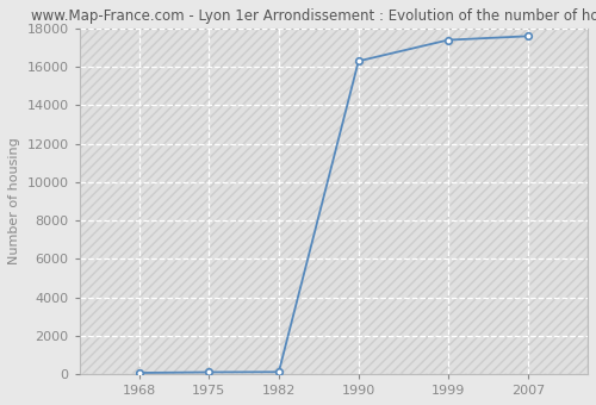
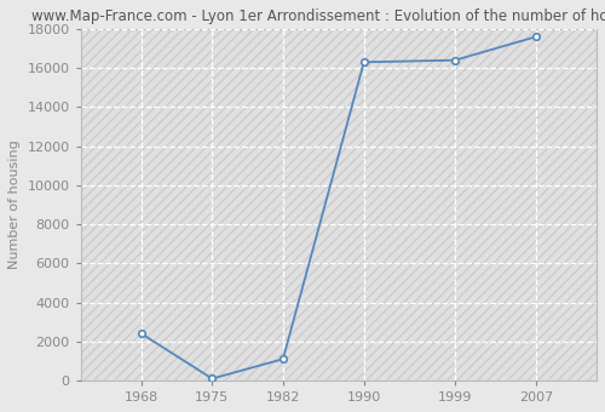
1968: 100 -> 2400
1982: 100 -> 1100
1999: 17400 -> 16400
